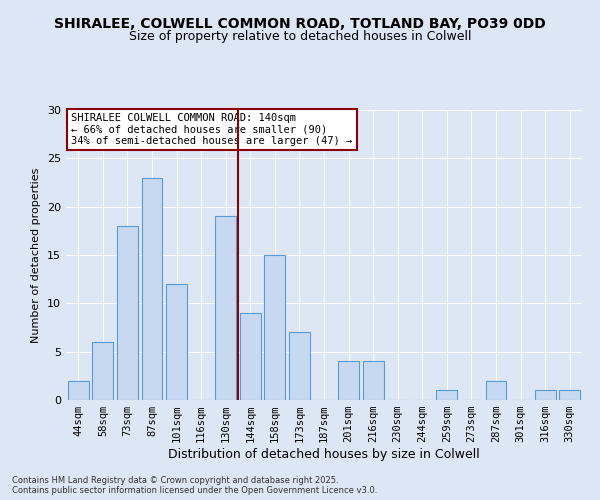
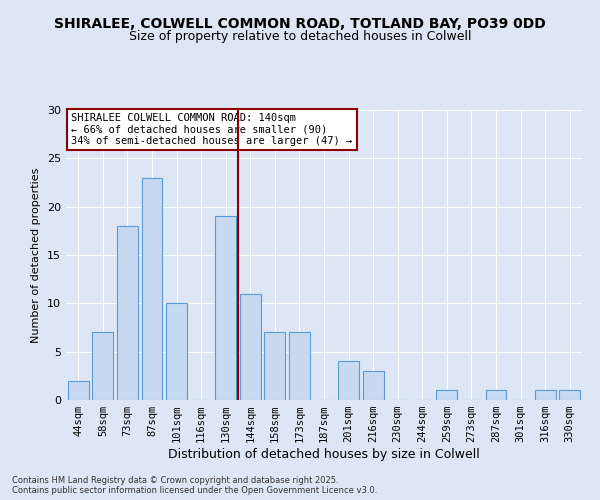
58sqm: 6 -> 7
101sqm: 12 -> 10
144sqm: 9 -> 11
158sqm: 15 -> 7
216sqm: 4 -> 3
287sqm: 2 -> 1
